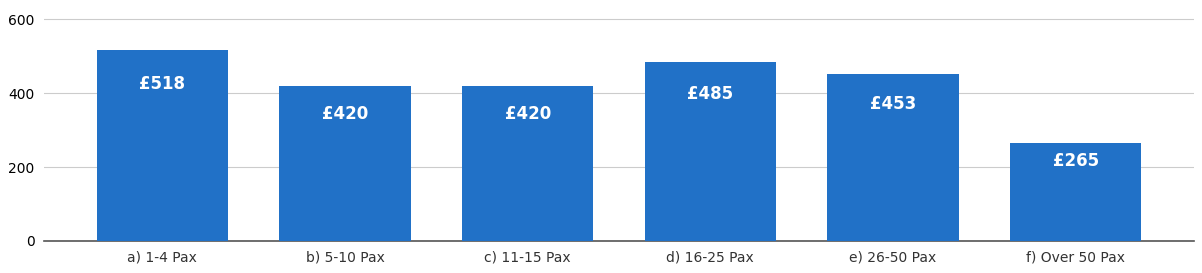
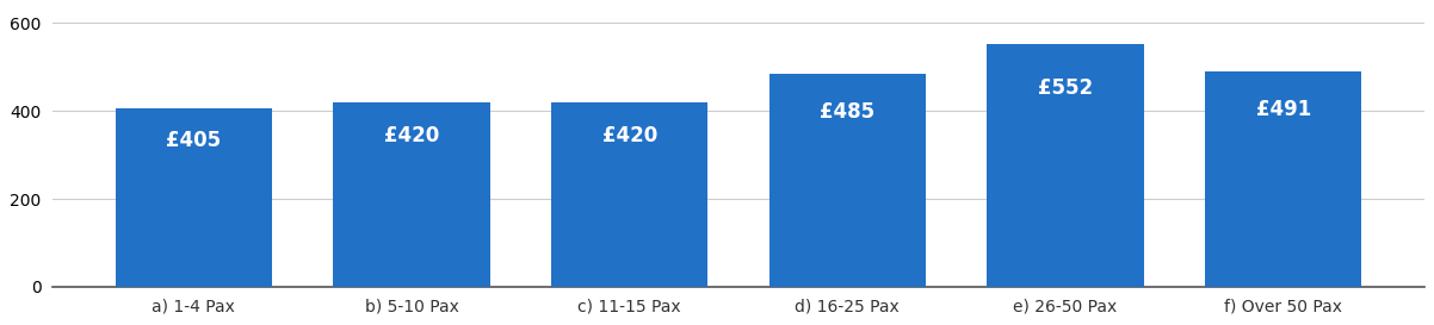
a) 1-4 Pax: £518 -> £405
e) 26-50 Pax: £453 -> £552
f) Over 50 Pax: £265 -> £491
